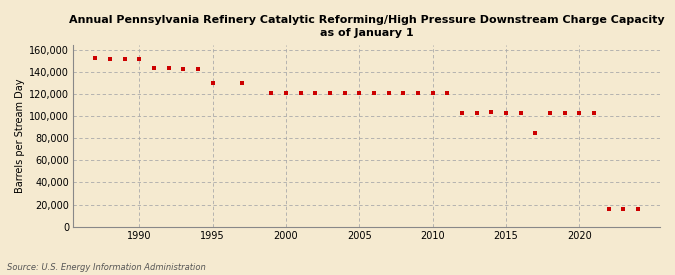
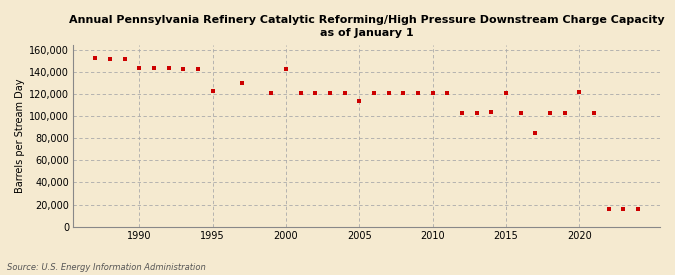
1990: 152,000 -> 144,000
1995: 130,000 -> 123,000
2000: 121,000 -> 143,000
2005: 121,000 -> 114,000
2015: 103,000 -> 121,000
2020: 103,000 -> 122,000
